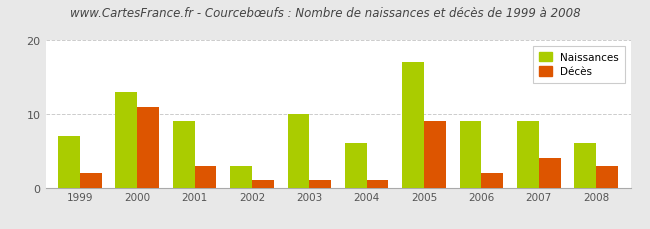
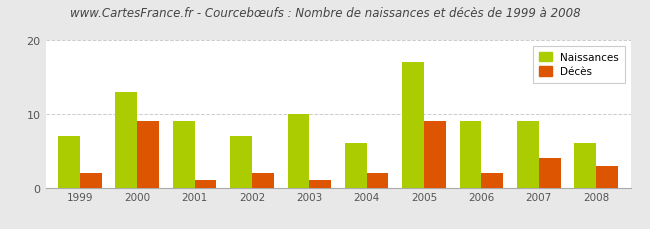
Décès/2000: 11 -> 9
Décès/2001: 3 -> 1
Naissances/2002: 3 -> 7
Décès/2002: 1 -> 2
Décès/2004: 1 -> 2
